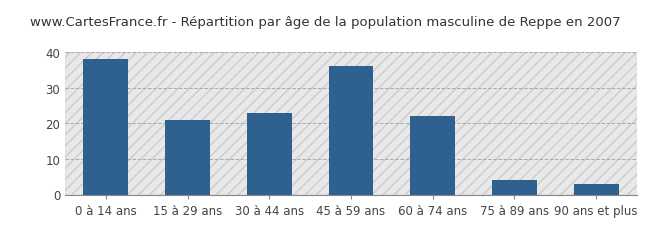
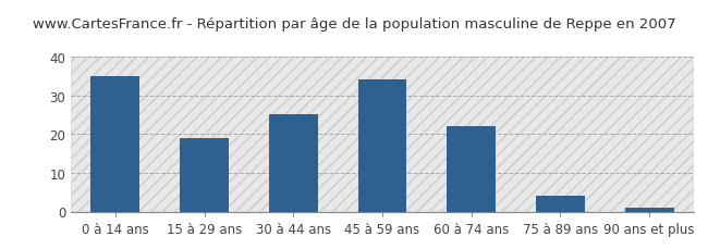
0 à 14 ans: 38 -> 35
15 à 29 ans: 21 -> 19
30 à 44 ans: 23 -> 25
45 à 59 ans: 36 -> 34
90 ans et plus: 3 -> 1
